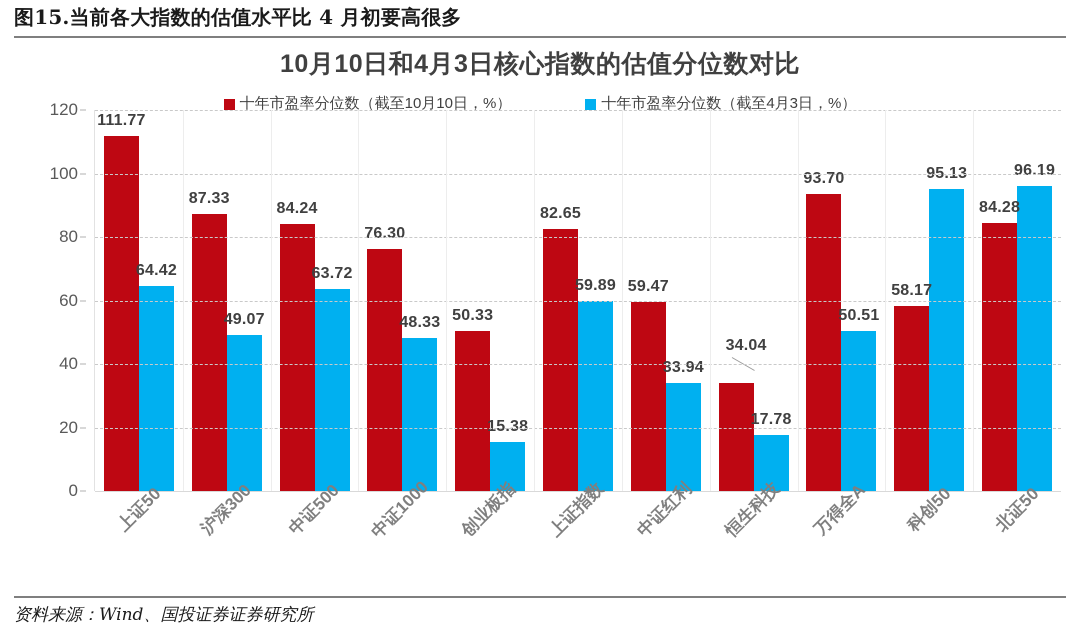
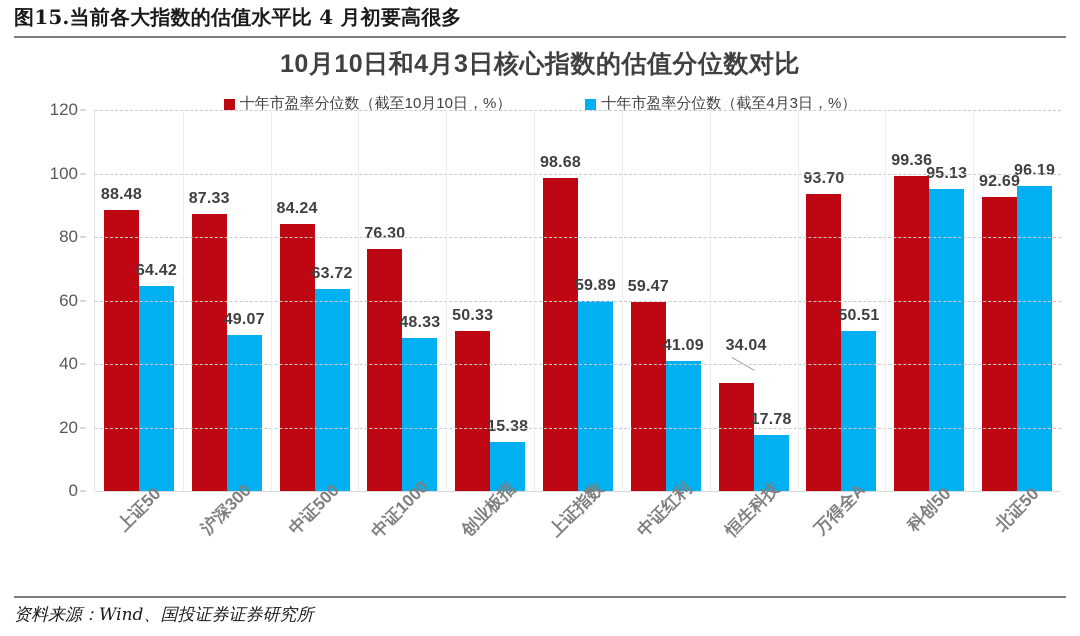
十年市盈率分位数（截至10月10日，%）/上证50: 111.77 -> 88.48
十年市盈率分位数（截至10月10日，%）/上证指数: 82.65 -> 98.68
十年市盈率分位数（截至4月3日，%）/中证红利: 33.94 -> 41.09
十年市盈率分位数（截至10月10日，%）/科创50: 58.17 -> 99.36
十年市盈率分位数（截至10月10日，%）/北证50: 84.28 -> 92.69
